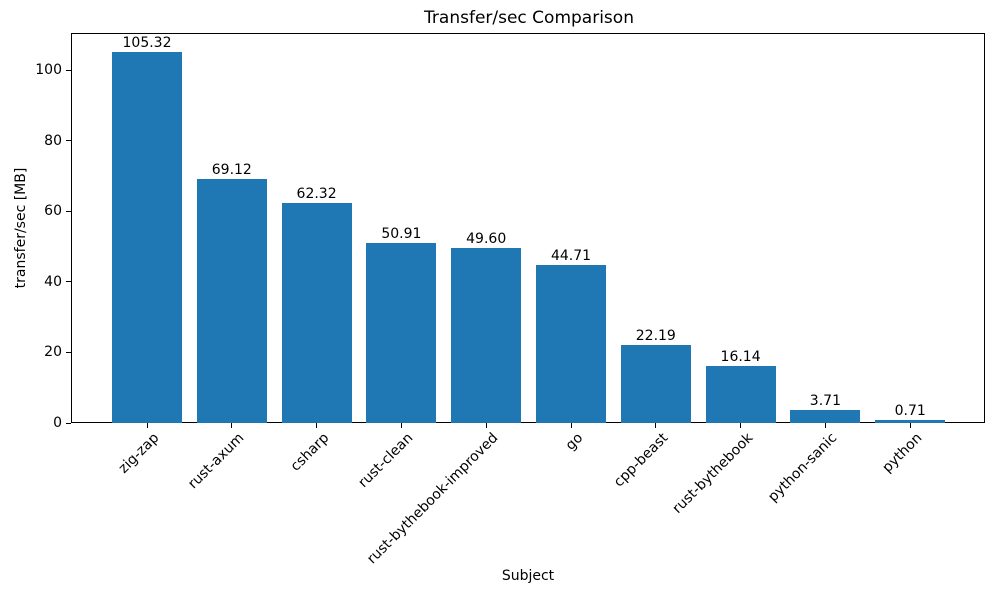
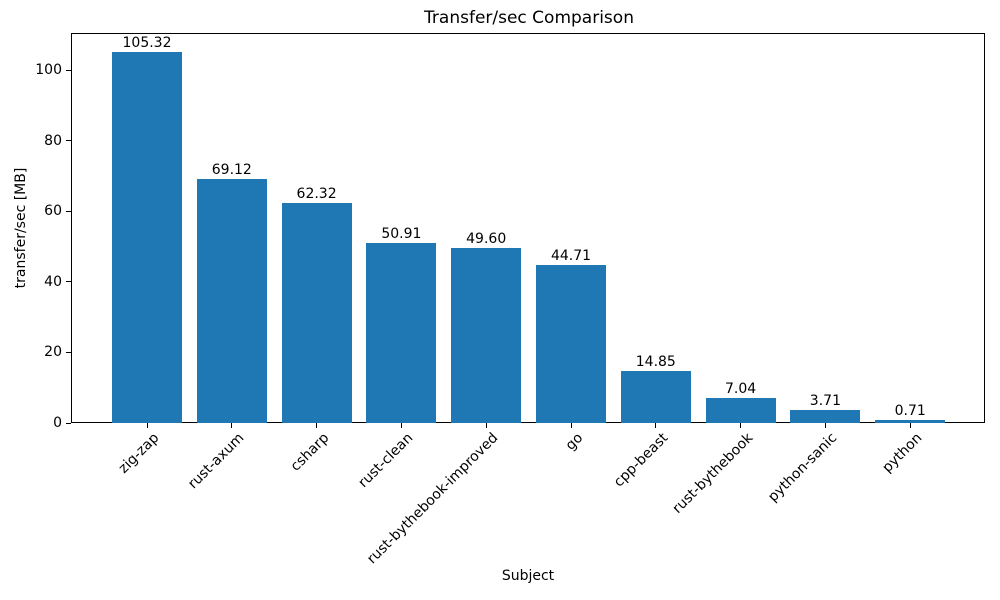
cpp-beast: 22.19 -> 14.85
rust-bythebook: 16.14 -> 7.04
